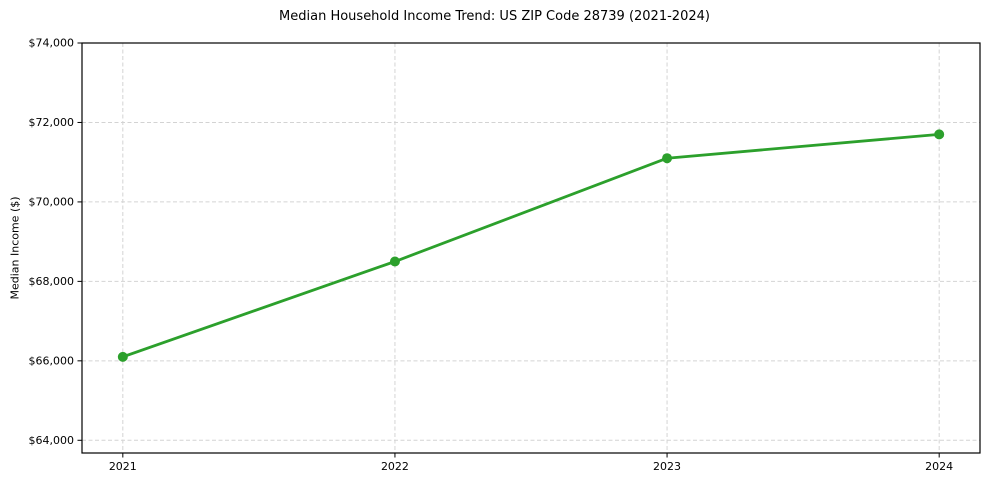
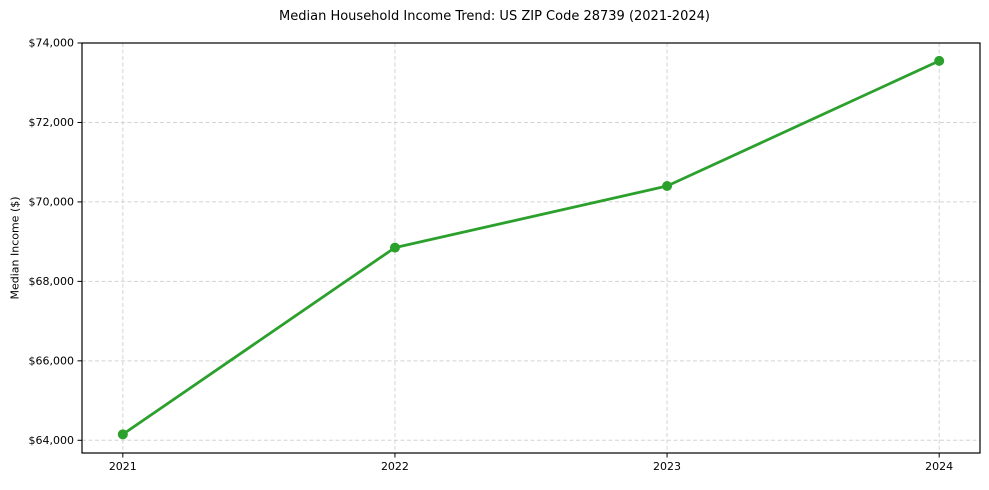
2021: $66100 -> $64200
2022: $68500 -> $68800
2023: $71100 -> $70400
2024: $71700 -> $73600
